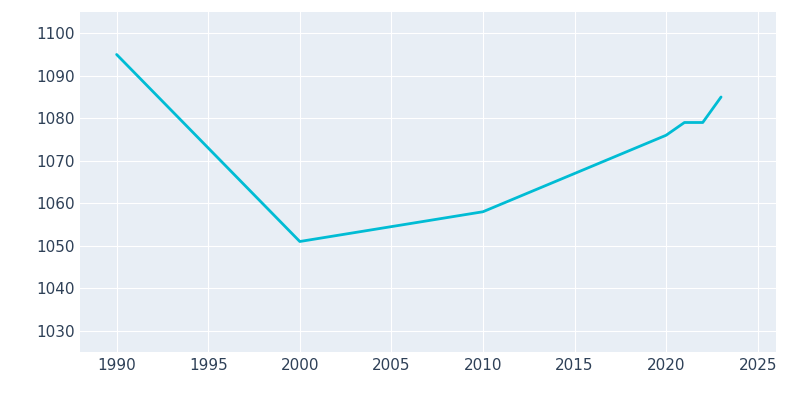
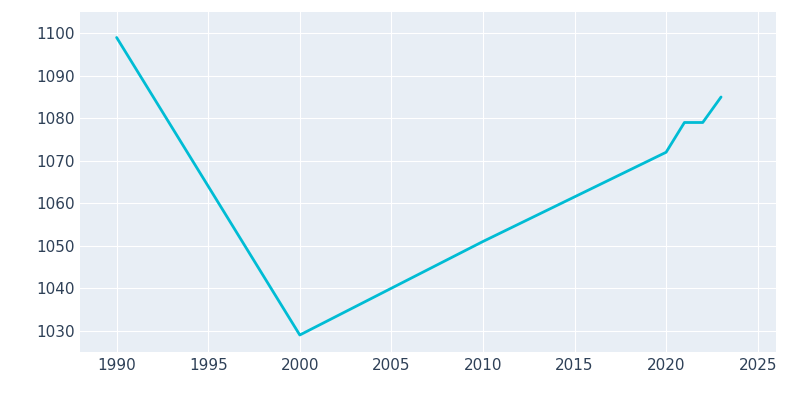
1990: 1095 -> 1099
2000: 1051 -> 1029
2010: 1058 -> 1051
2020: 1076 -> 1072
